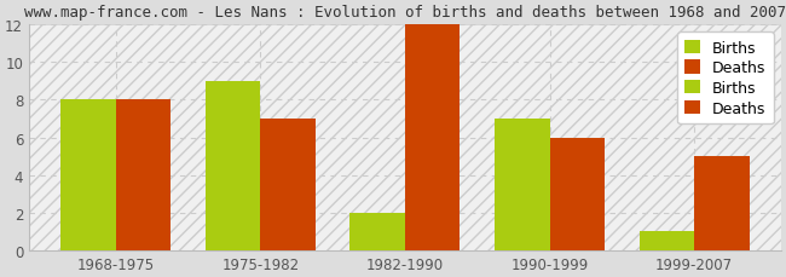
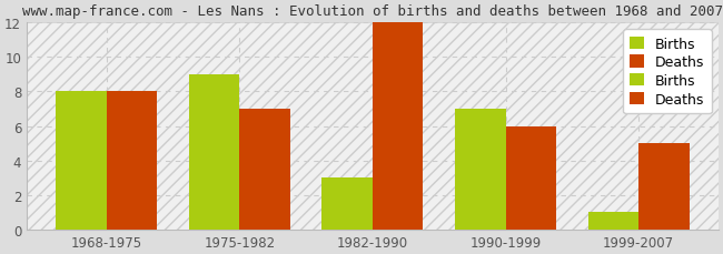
Births/1982-1990: 2 -> 3
